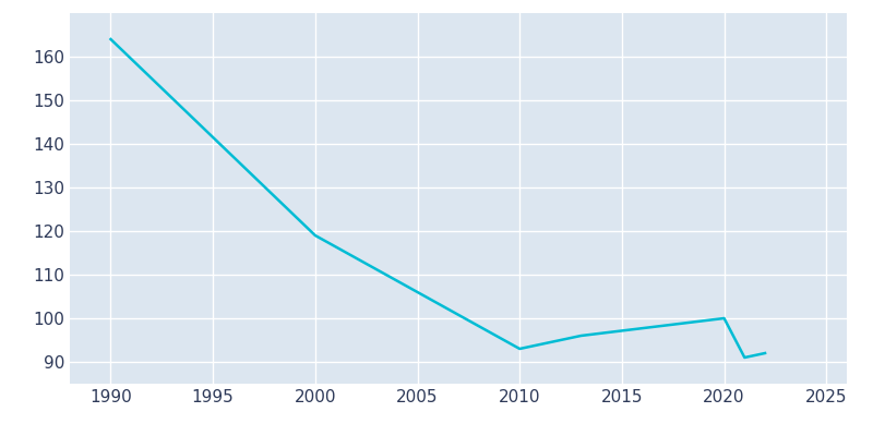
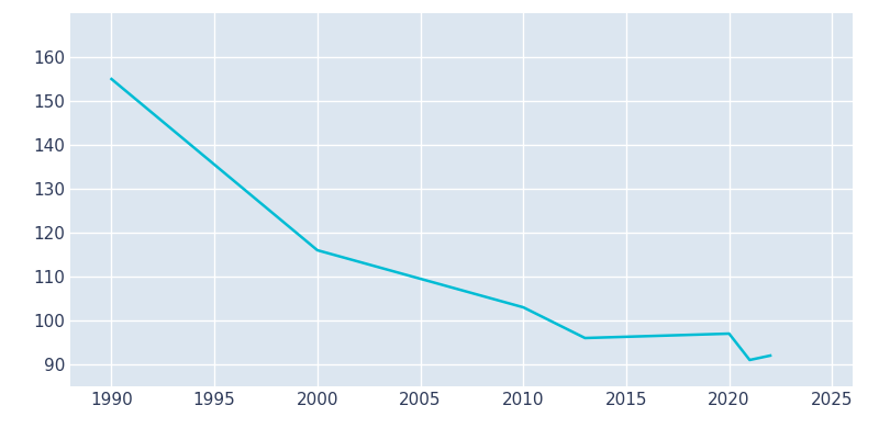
1990: 164 -> 155
2000: 119 -> 116
2010: 93 -> 103
2020: 100 -> 97
